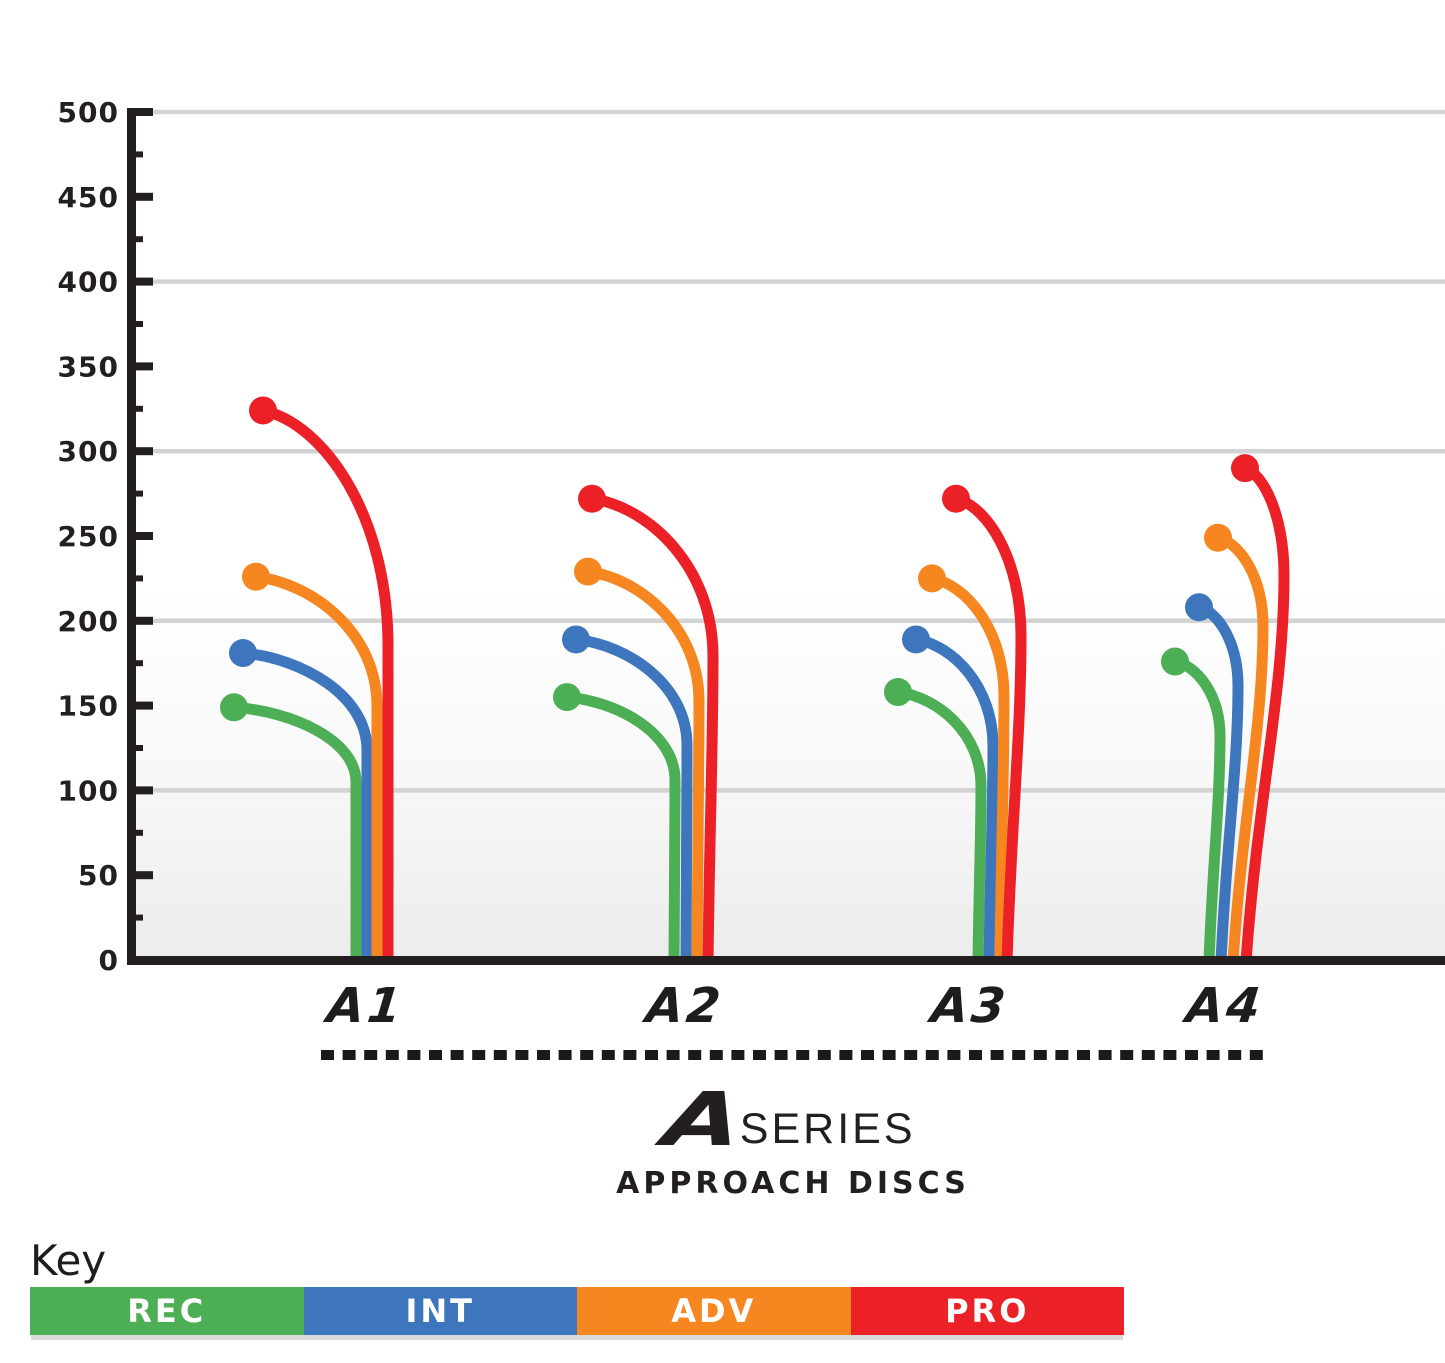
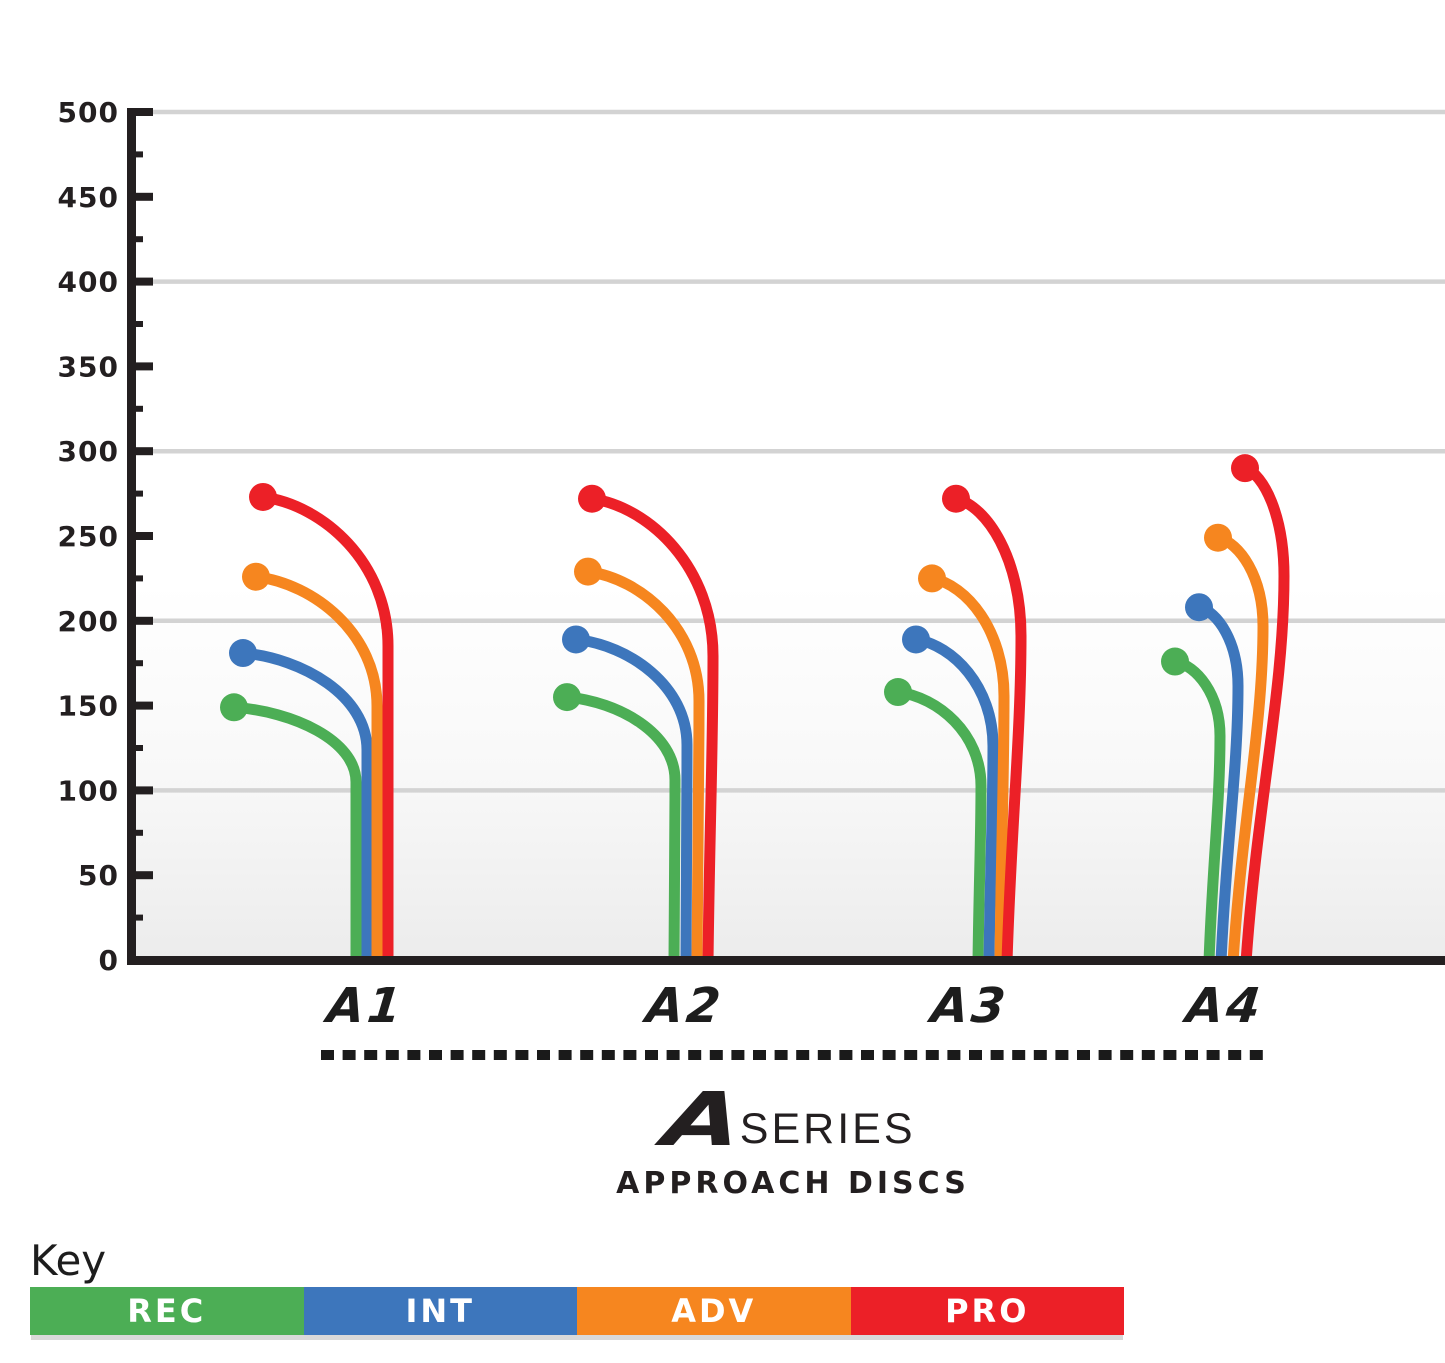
PRO/A1: 324 -> 273
